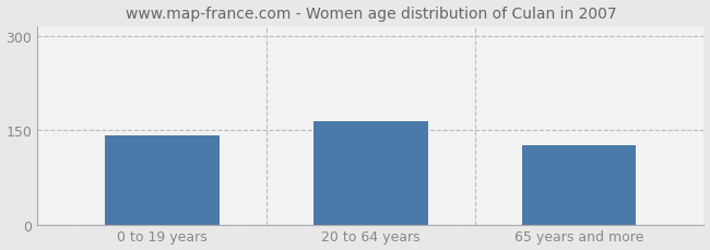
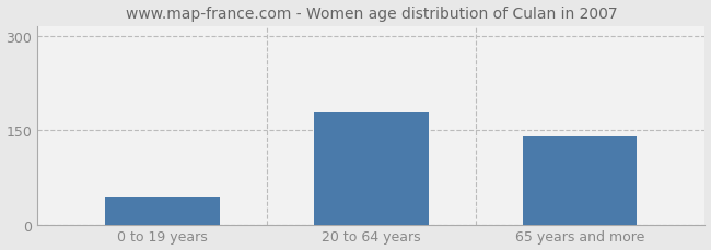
0 to 19 years: 142 -> 45
20 to 64 years: 164 -> 178
65 years and more: 126 -> 140
